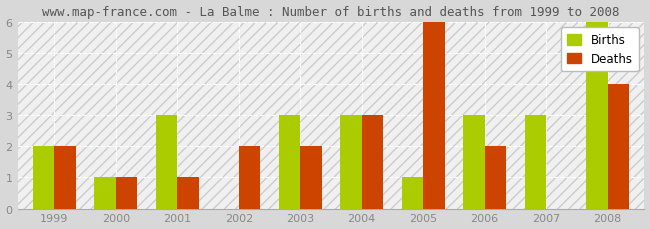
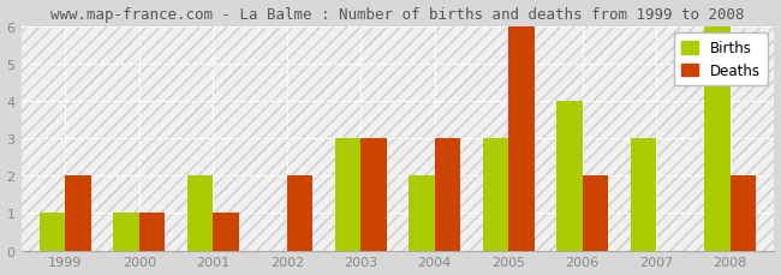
Births/1999: 2 -> 1
Births/2001: 3 -> 2
Deaths/2003: 2 -> 3
Births/2004: 3 -> 2
Births/2005: 1 -> 3
Births/2006: 3 -> 4
Deaths/2008: 4 -> 2
